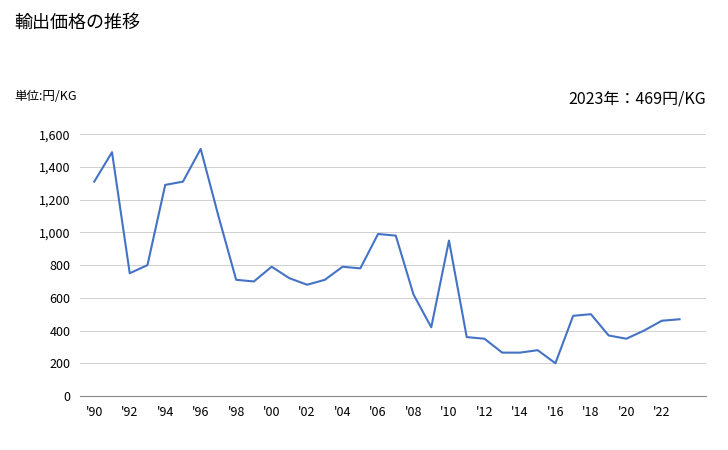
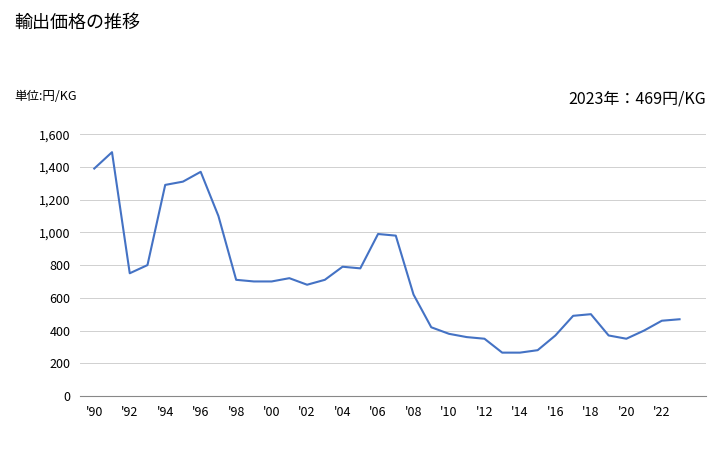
'90: 1,310 -> 1,390
'96: 1,510 -> 1,370
'00: 790 -> 700
'10: 950 -> 380
'16: 200 -> 370
